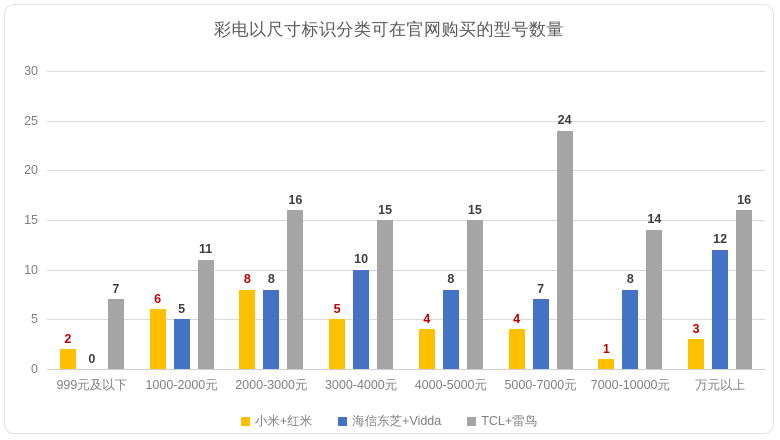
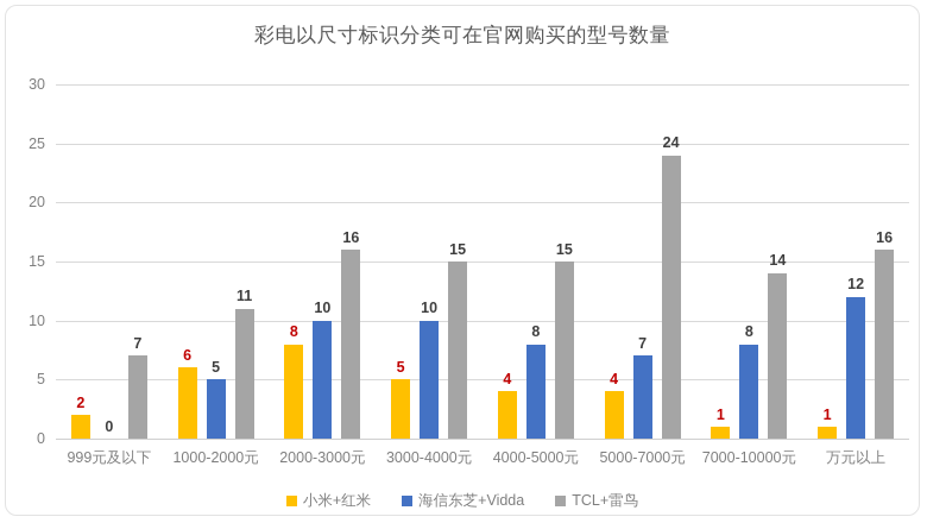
海信东芝+Vidda/2000-3000元: 8 -> 10
小米+红米/万元以上: 3 -> 1
